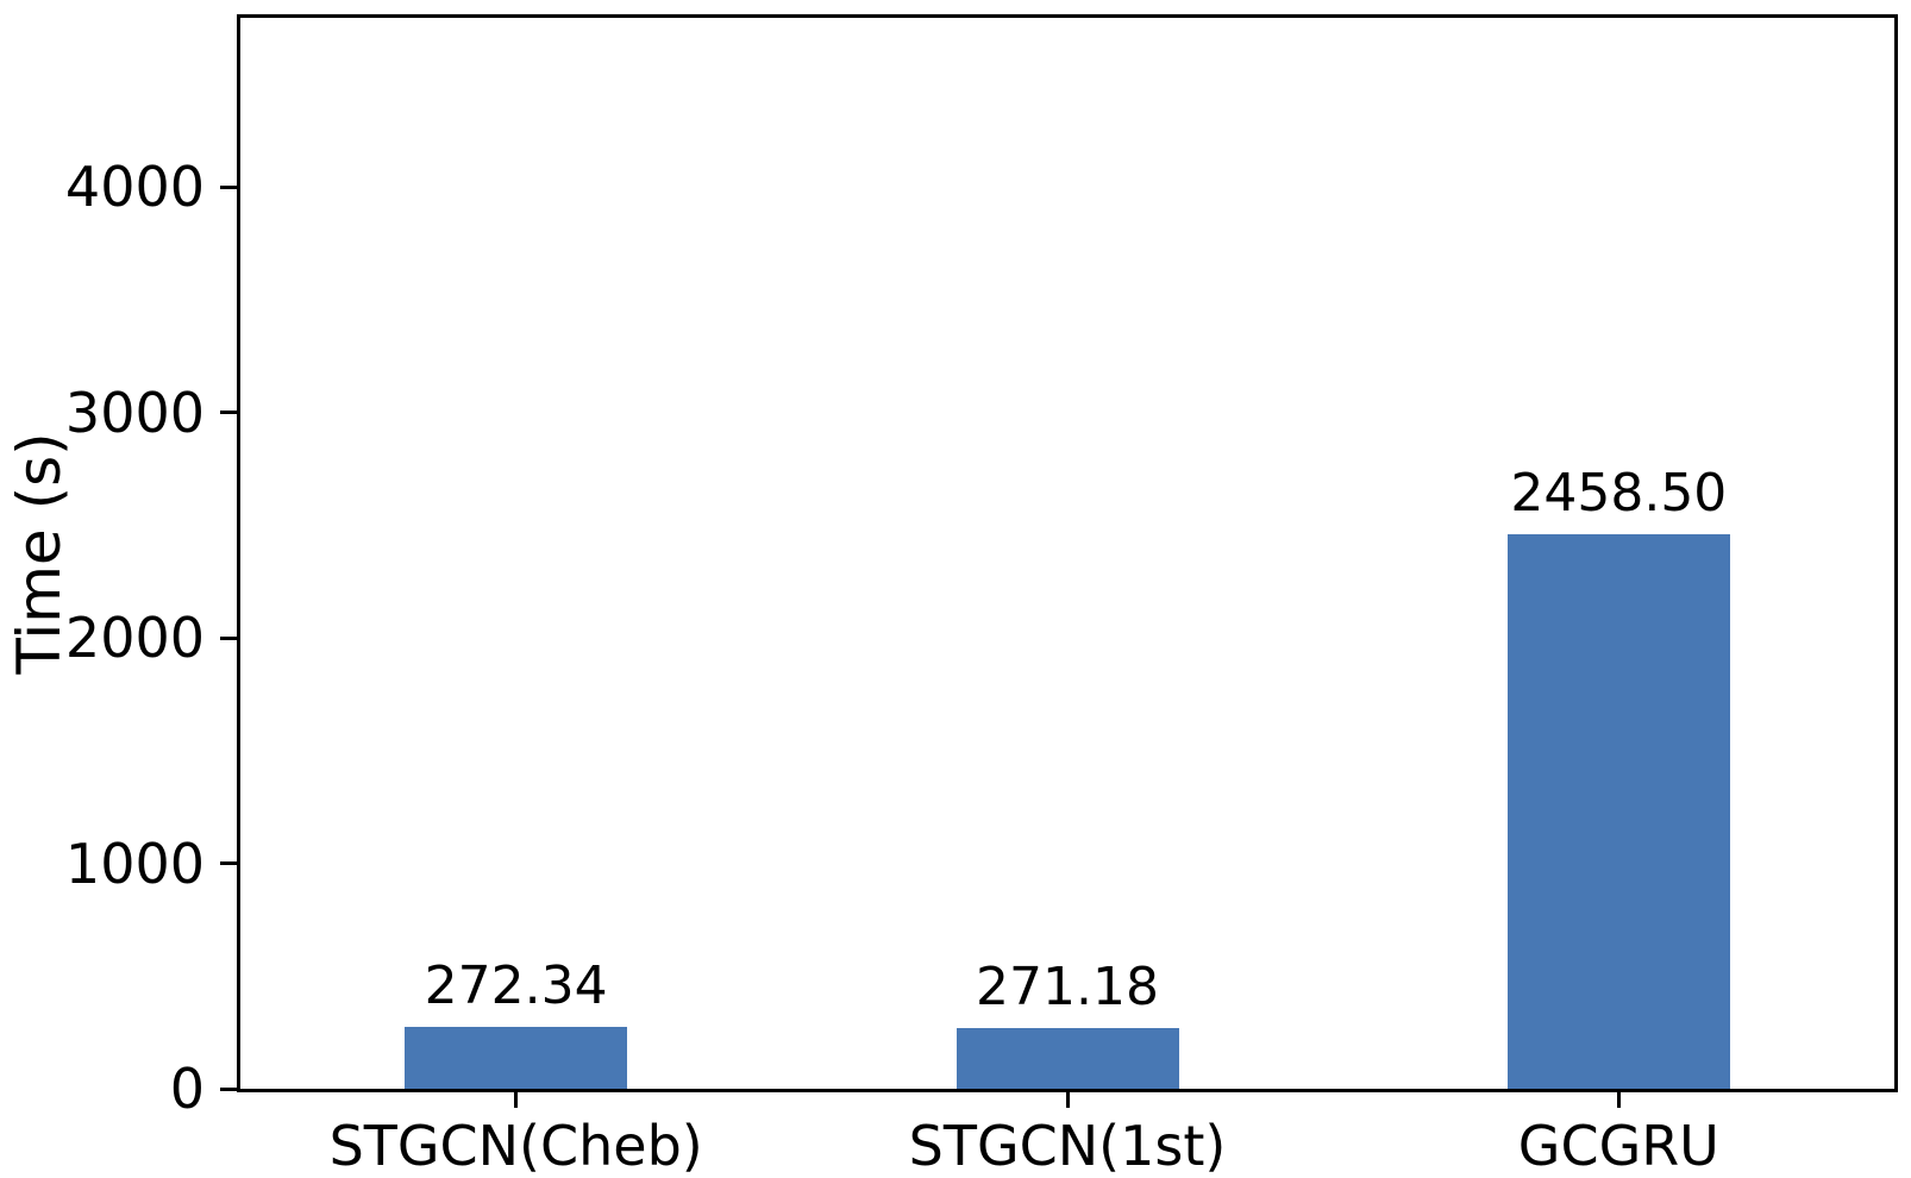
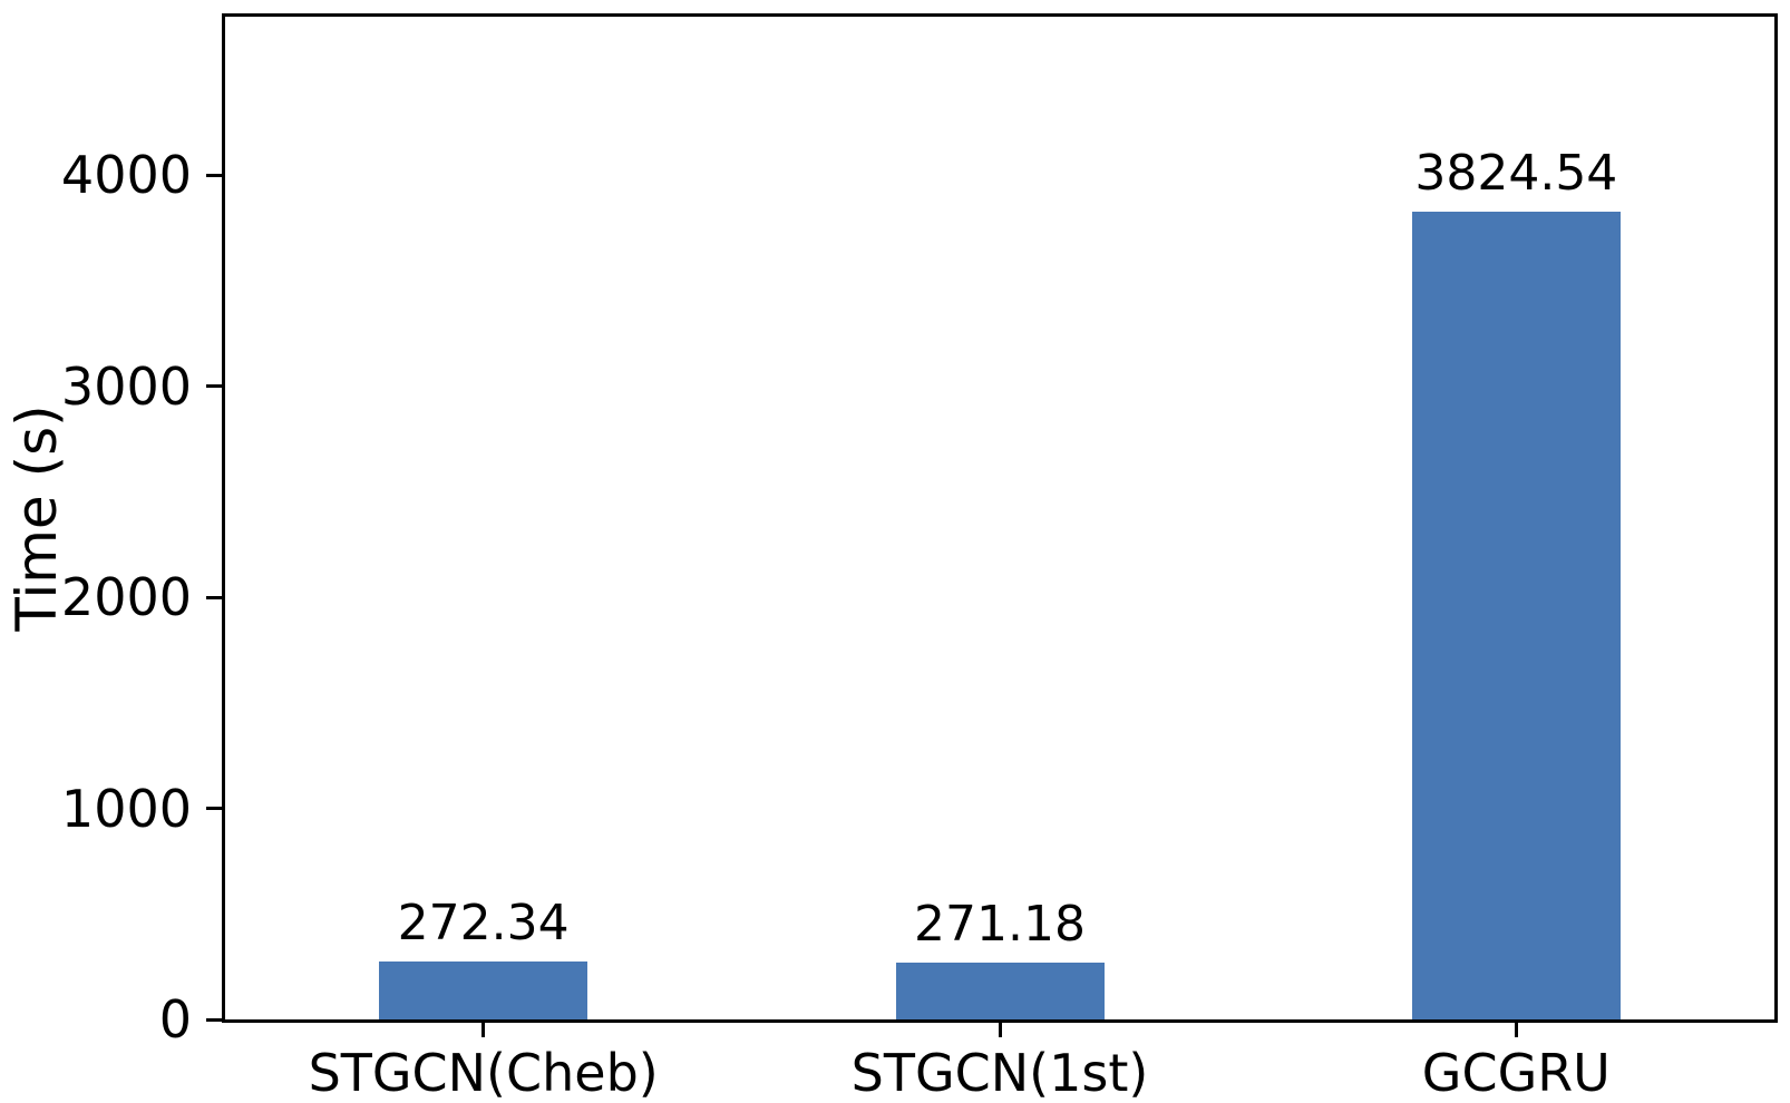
GCGRU: 2458.50 -> 3824.54
